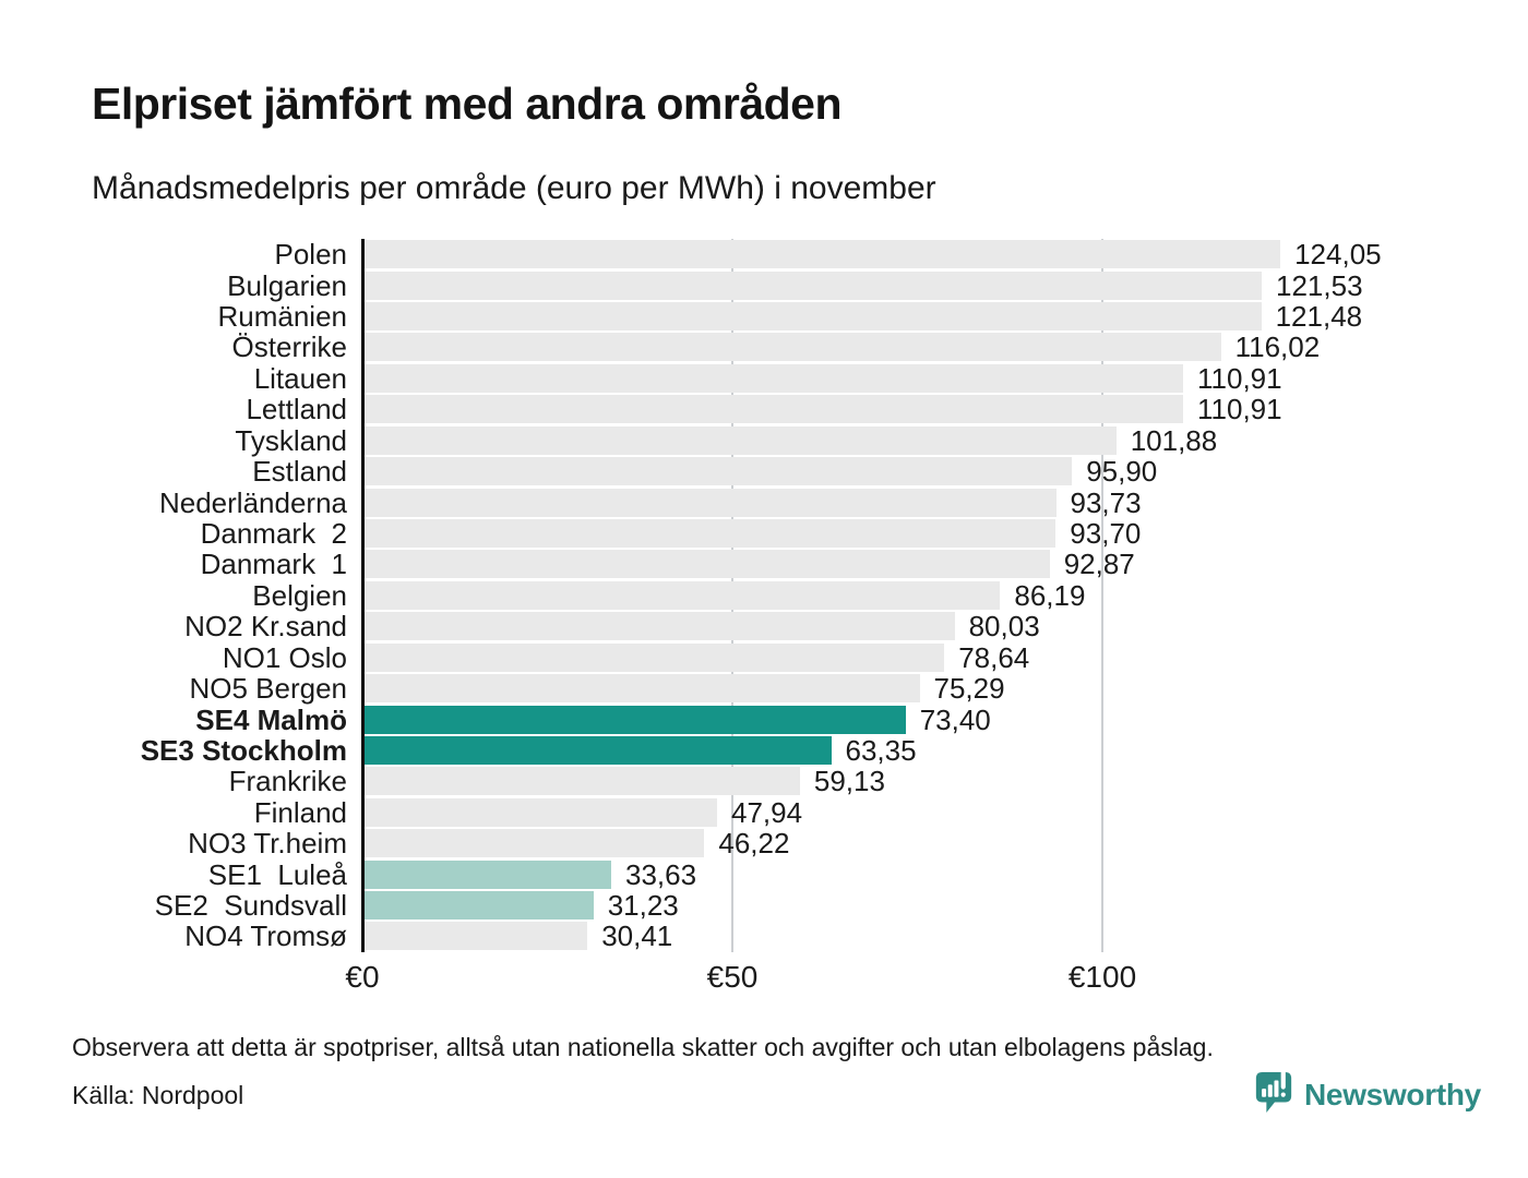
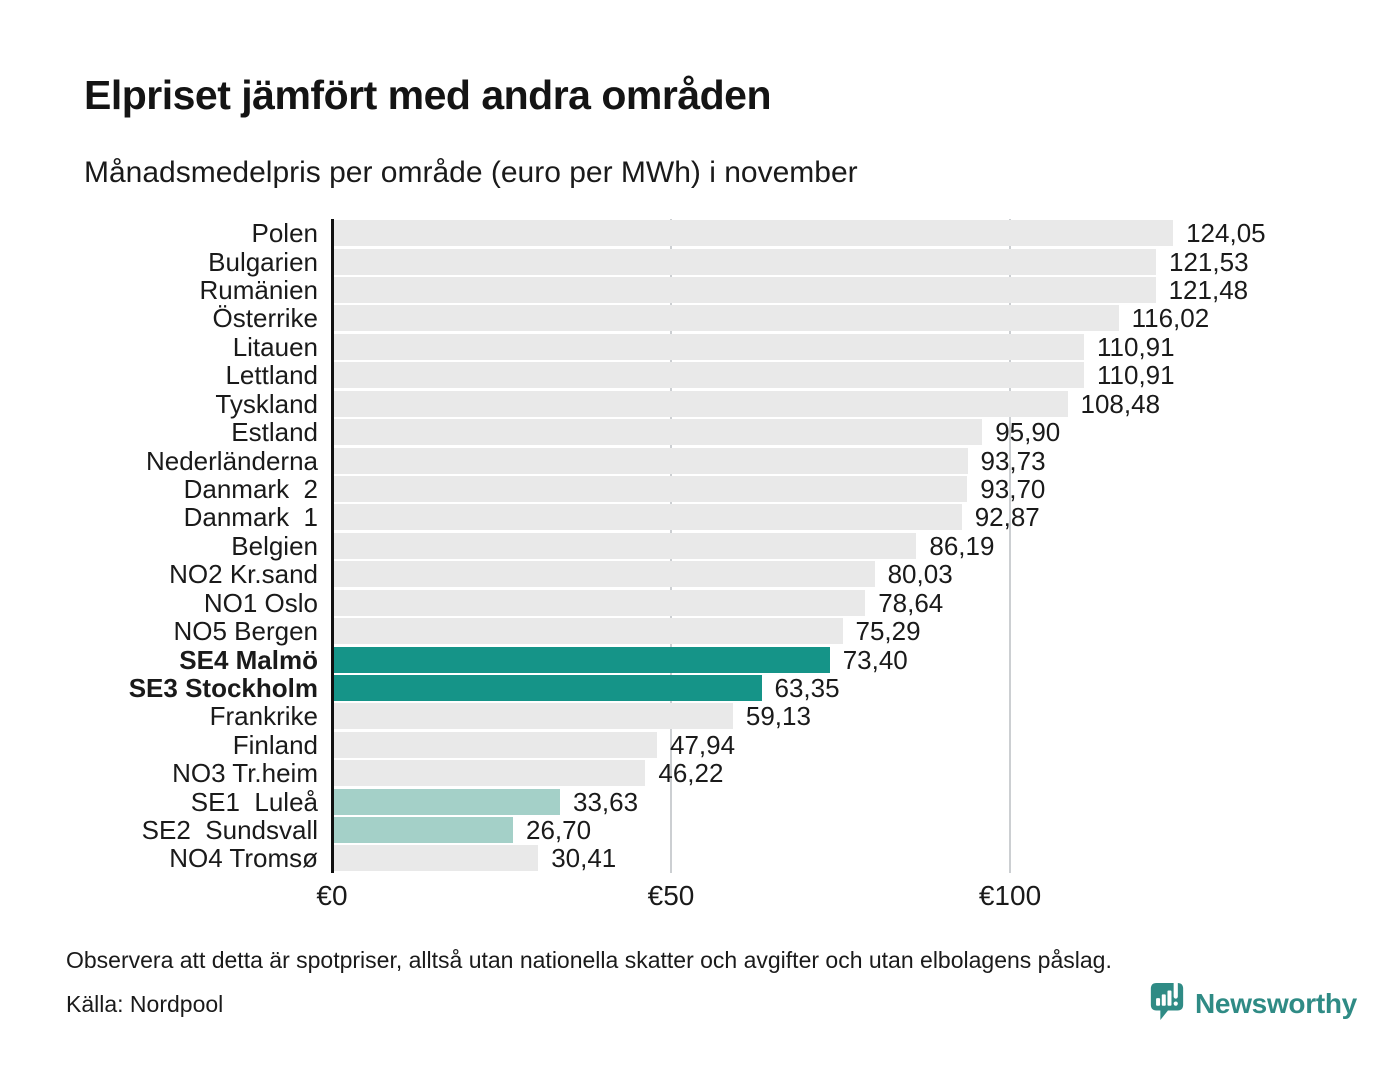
Tyskland: 101,88 -> 108,48
SE2 Sundsvall: 31,23 -> 26,70
